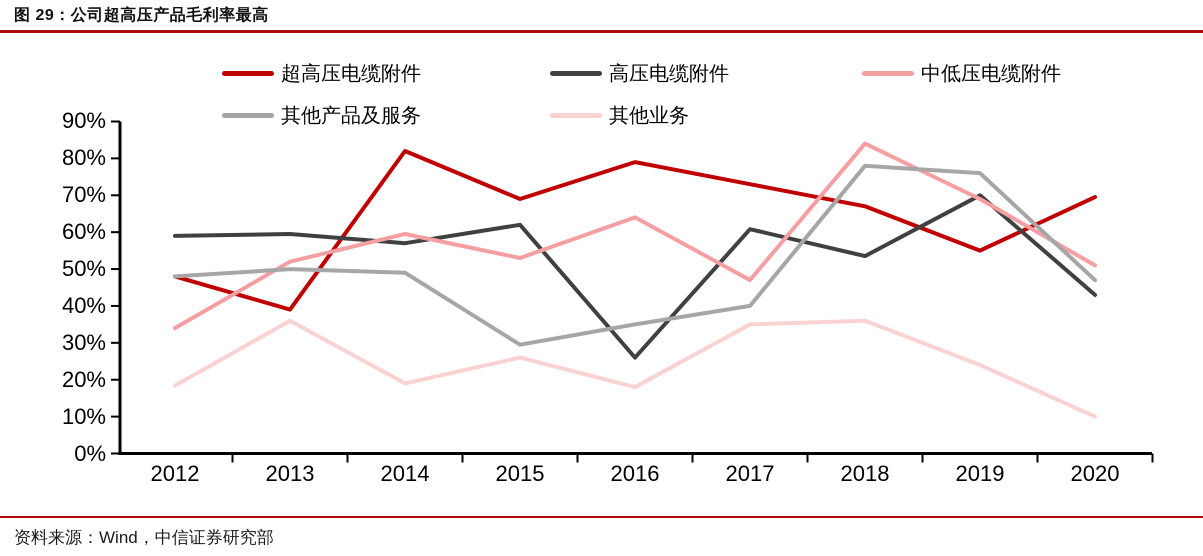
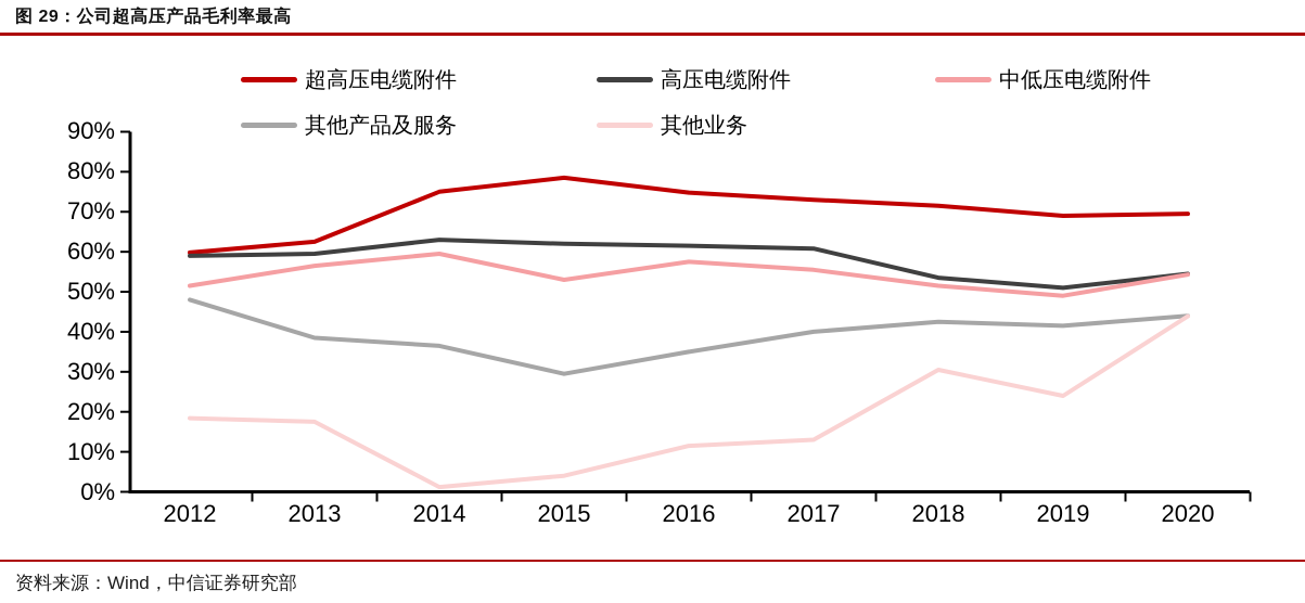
超高压电缆附件/2012: 48% -> 60%
中低压电缆附件/2012: 34% -> 52%
超高压电缆附件/2013: 39% -> 62%
中低压电缆附件/2013: 52% -> 56%
其他产品及服务/2013: 50% -> 38%
其他业务/2013: 36% -> 18%
超高压电缆附件/2014: 82% -> 75%
高压电缆附件/2014: 57% -> 63%
其他产品及服务/2014: 49% -> 36%
其他业务/2014: 19% -> 1%
超高压电缆附件/2015: 69% -> 78%
其他业务/2015: 26% -> 4%
超高压电缆附件/2016: 79% -> 75%
高压电缆附件/2016: 26% -> 62%
中低压电缆附件/2016: 64% -> 58%
其他业务/2016: 18% -> 12%
中低压电缆附件/2017: 47% -> 56%
其他业务/2017: 35% -> 13%
超高压电缆附件/2018: 67% -> 72%
中低压电缆附件/2018: 84% -> 52%
其他产品及服务/2018: 78% -> 42%
其他业务/2018: 36% -> 30%
超高压电缆附件/2019: 55% -> 69%
高压电缆附件/2019: 70% -> 51%
中低压电缆附件/2019: 69% -> 49%
其他产品及服务/2019: 76% -> 42%
高压电缆附件/2020: 43% -> 54%
中低压电缆附件/2020: 51% -> 54%
其他产品及服务/2020: 47% -> 44%
其他业务/2020: 10% -> 44%
